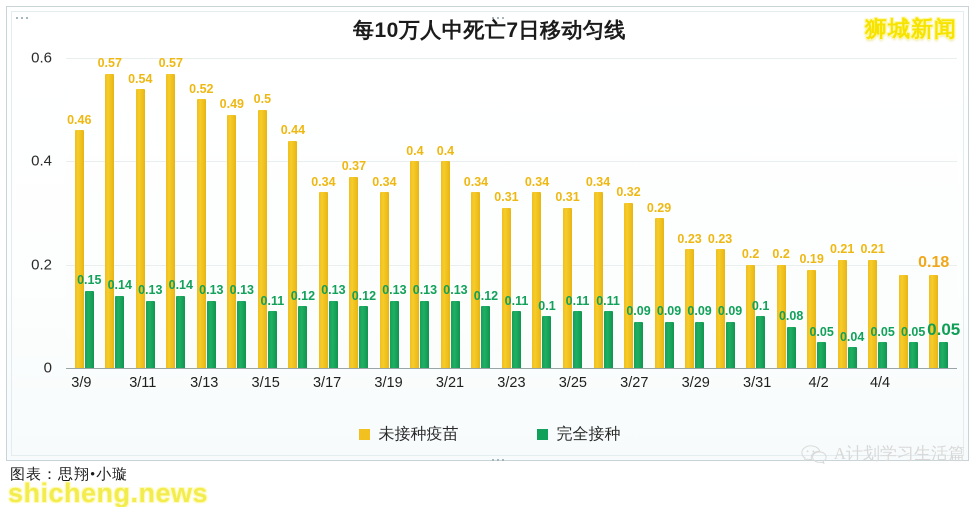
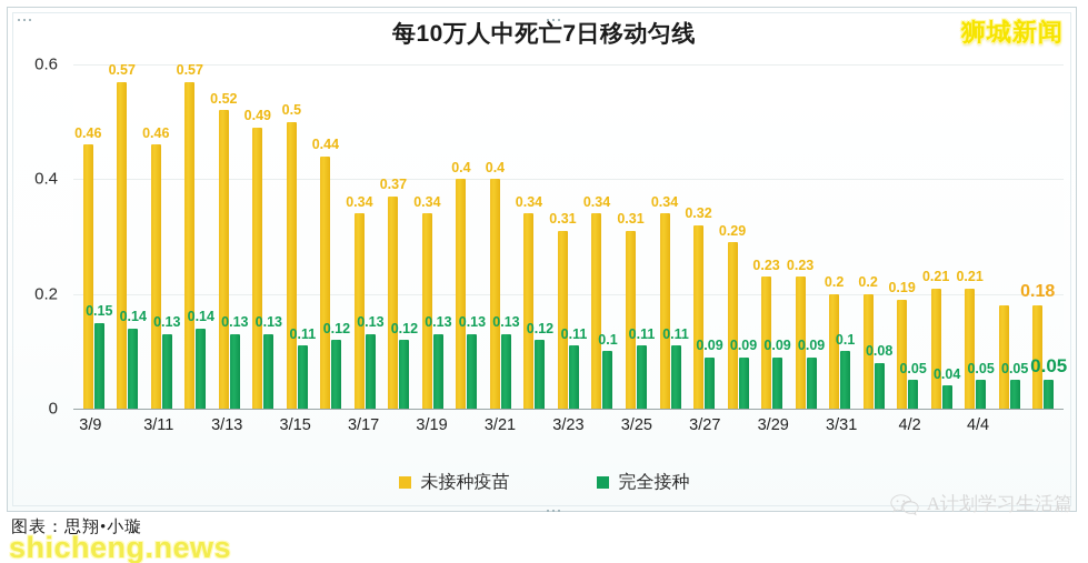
未接种疫苗/3/11: 0.54 -> 0.46
